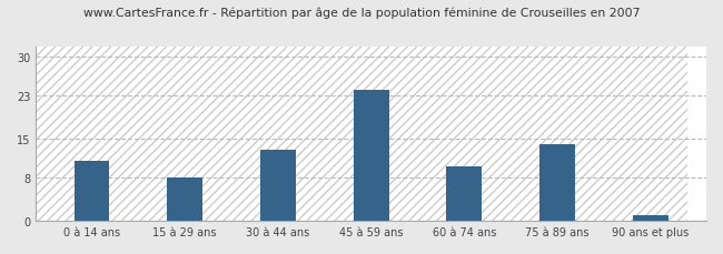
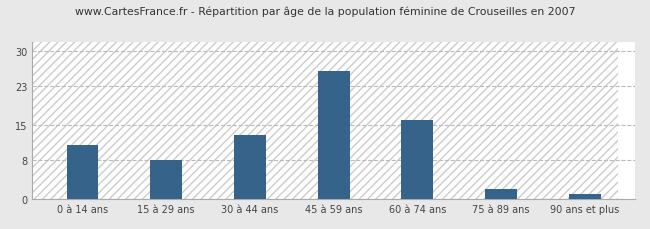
45 à 59 ans: 24 -> 26
60 à 74 ans: 10 -> 16
75 à 89 ans: 14 -> 2
